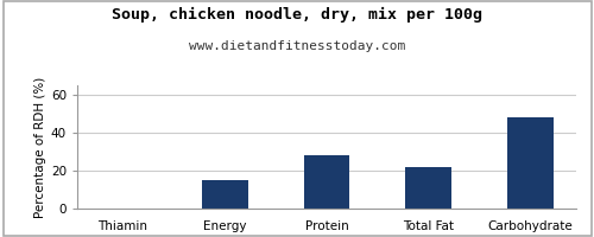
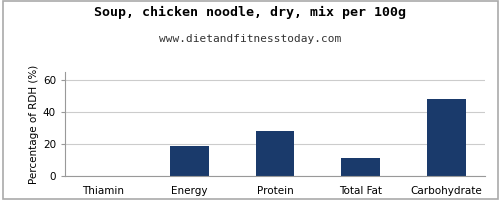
Energy: 15 -> 19
Total Fat: 22 -> 11
